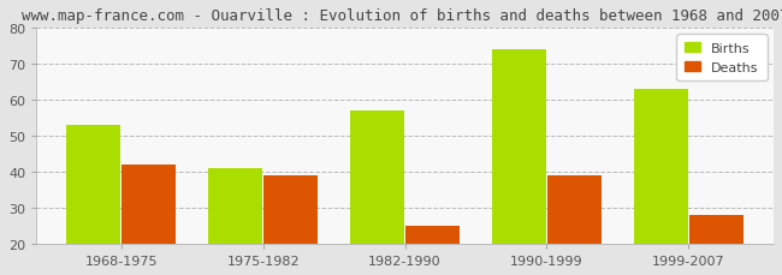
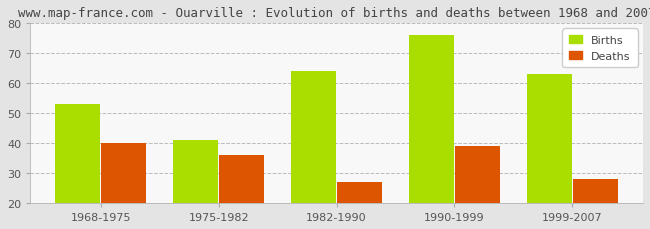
Deaths/1968-1975: 42 -> 40
Deaths/1975-1982: 39 -> 36
Births/1982-1990: 57 -> 64
Deaths/1982-1990: 25 -> 27
Births/1990-1999: 74 -> 76
